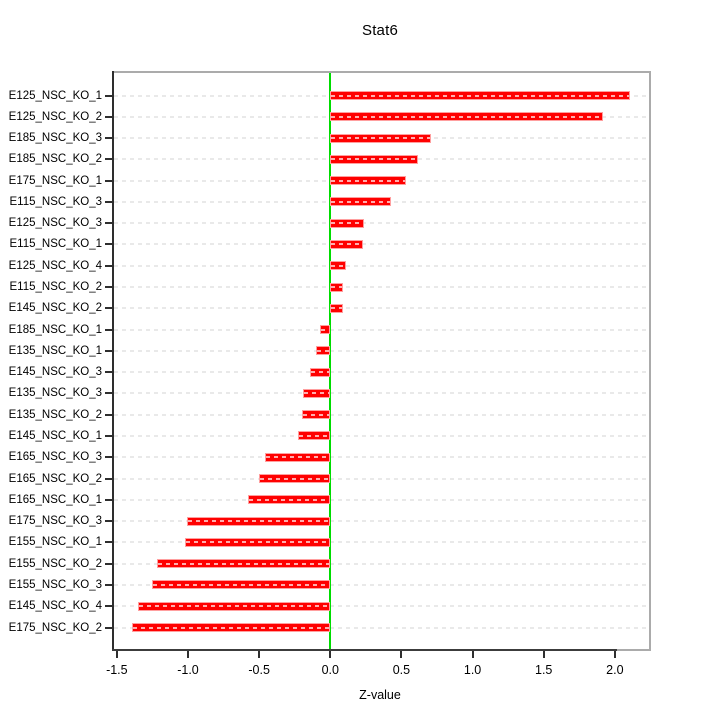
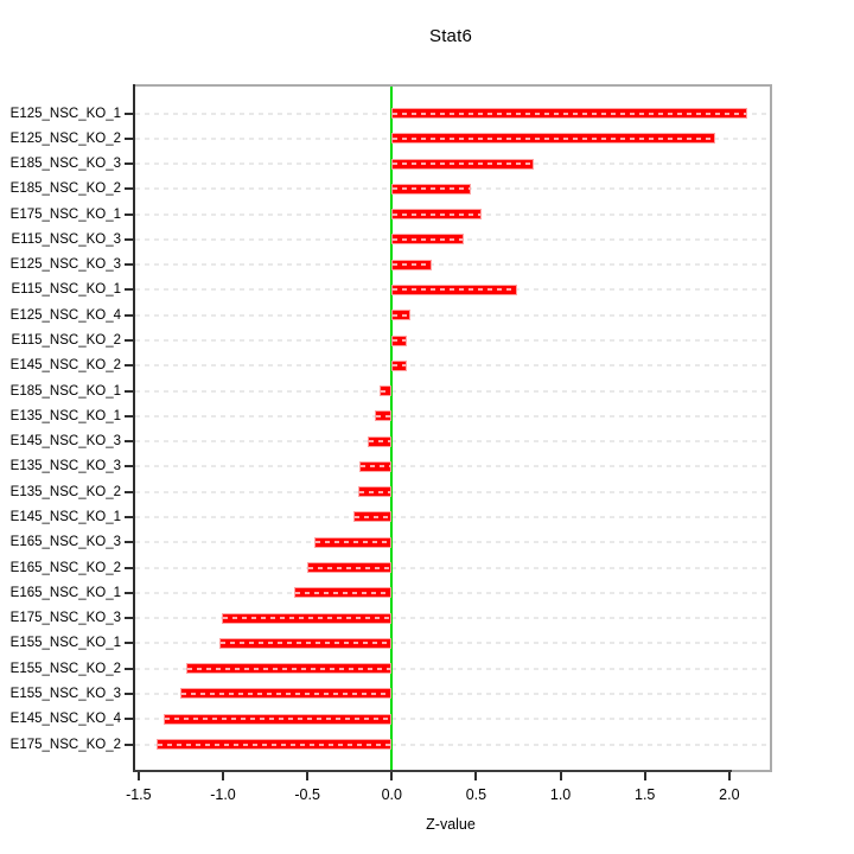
E185_NSC_KO_3: 0.71 -> 0.84
E185_NSC_KO_2: 0.62 -> 0.47
E115_NSC_KO_1: 0.23 -> 0.74
